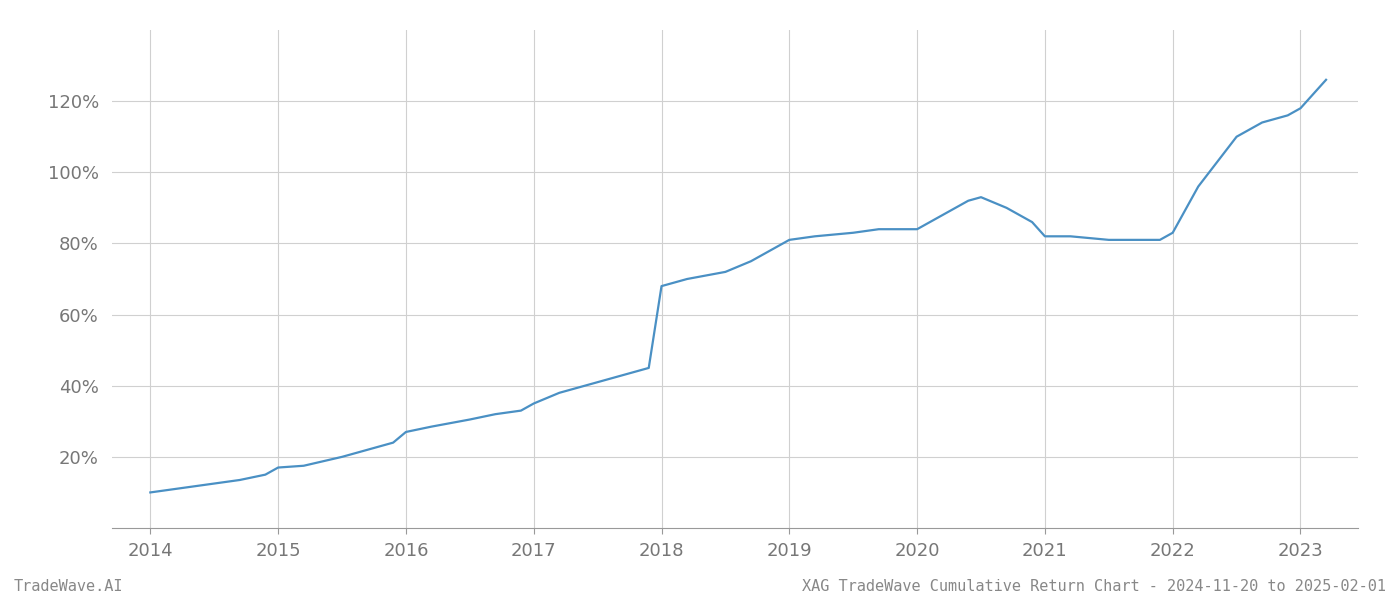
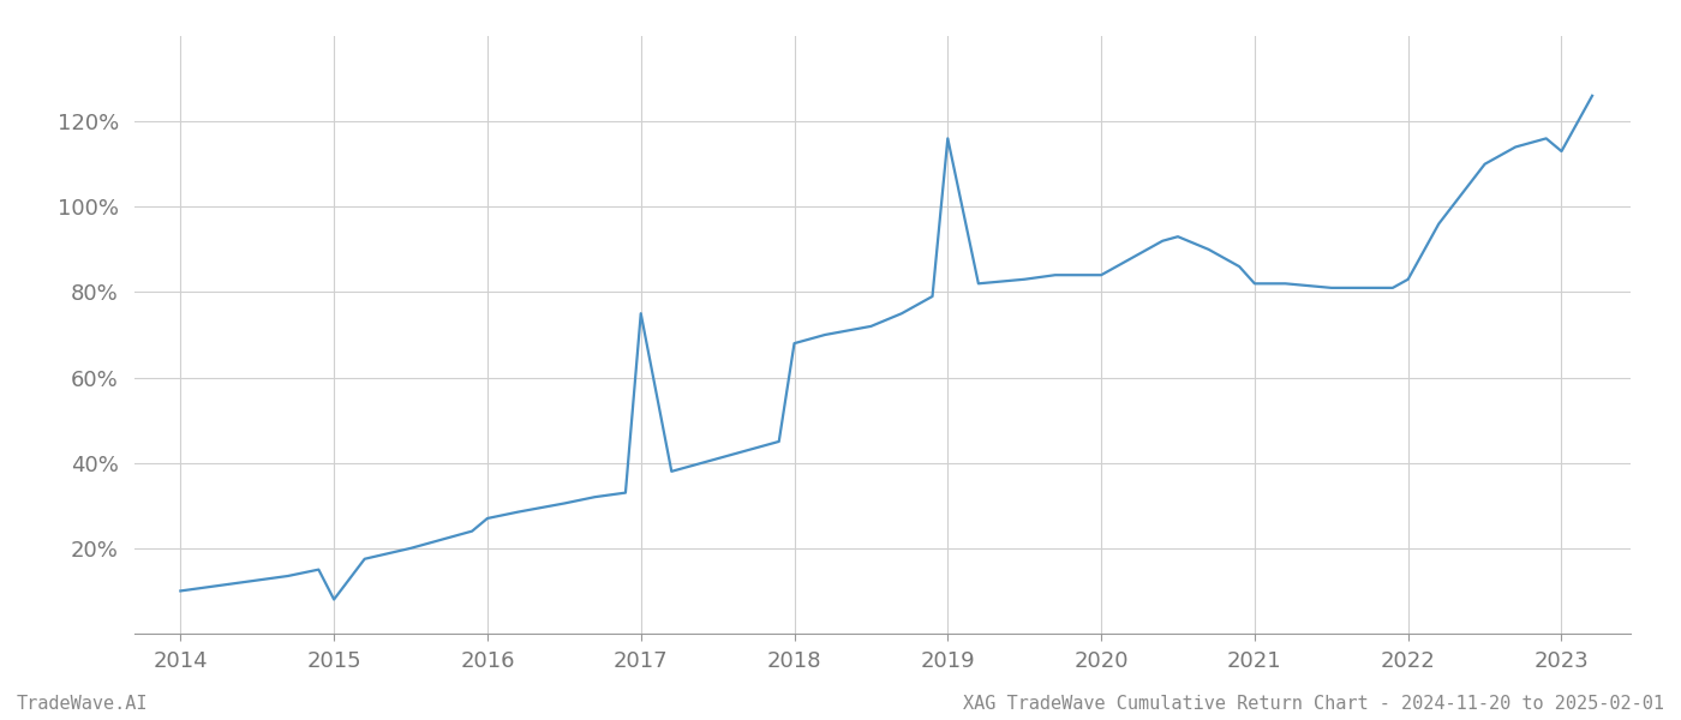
2015: 17.0% -> 8.0%
2017: 35.0% -> 75.0%
2019: 81.0% -> 116.0%
2023: 118.0% -> 113.0%
